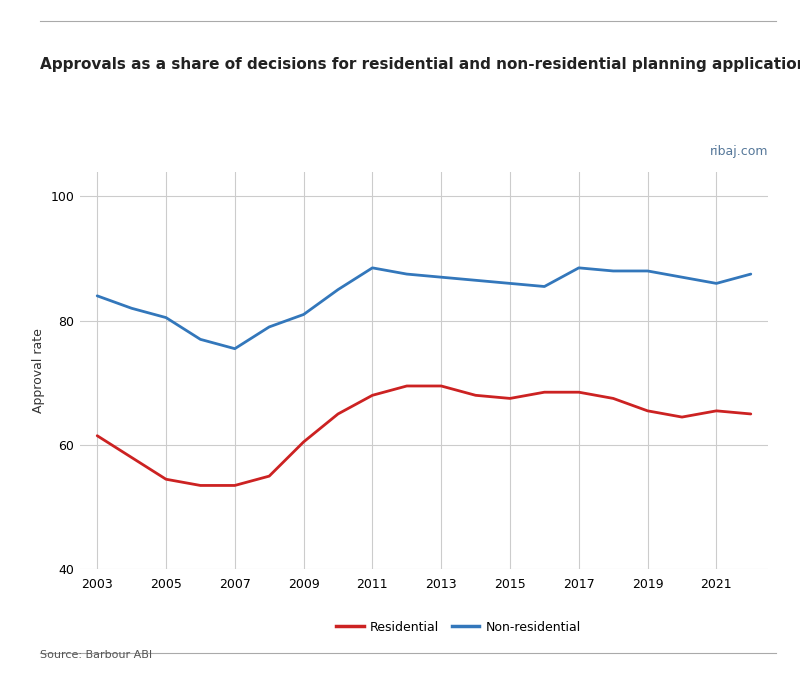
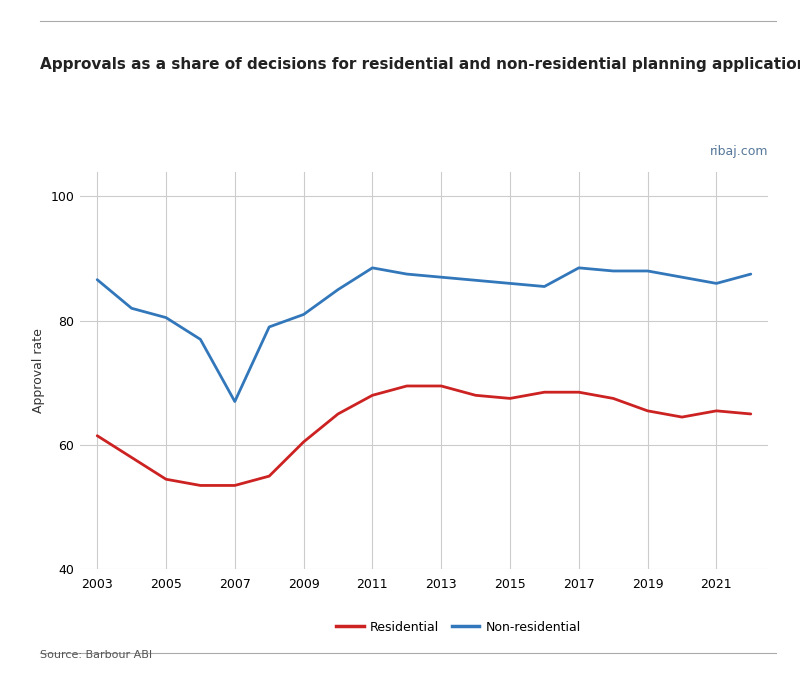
Non-residential/2003: 84.0 -> 86.6
Non-residential/2007: 75.5 -> 67.0
